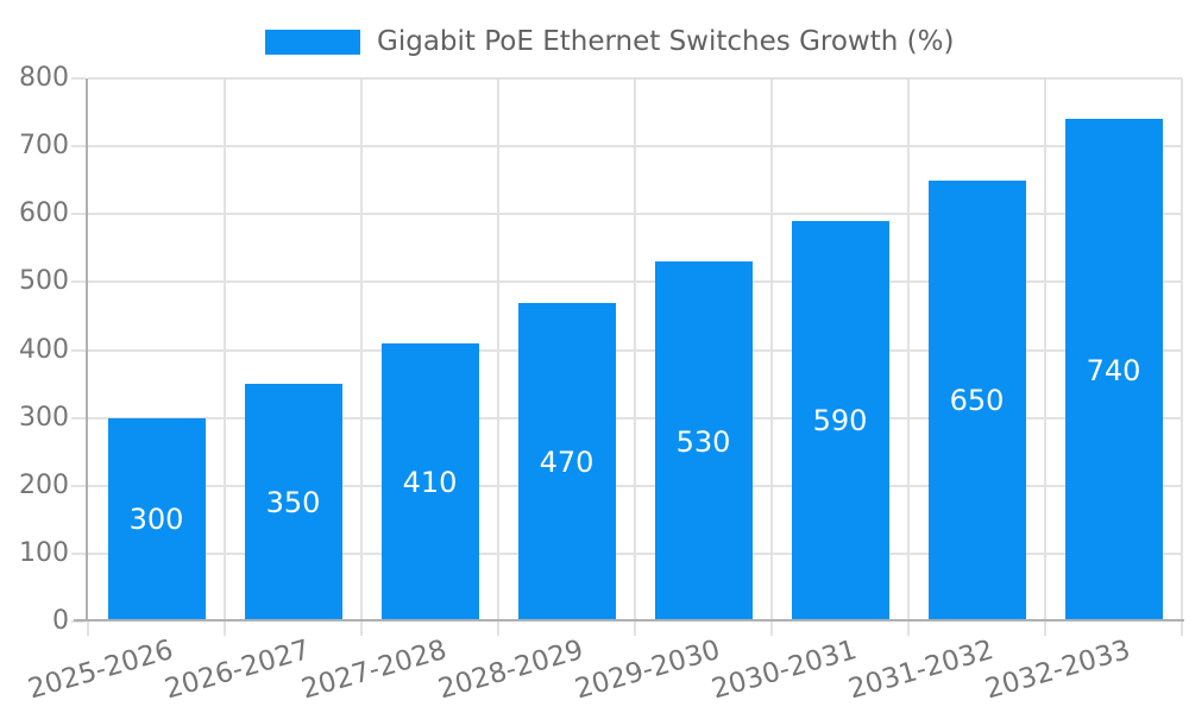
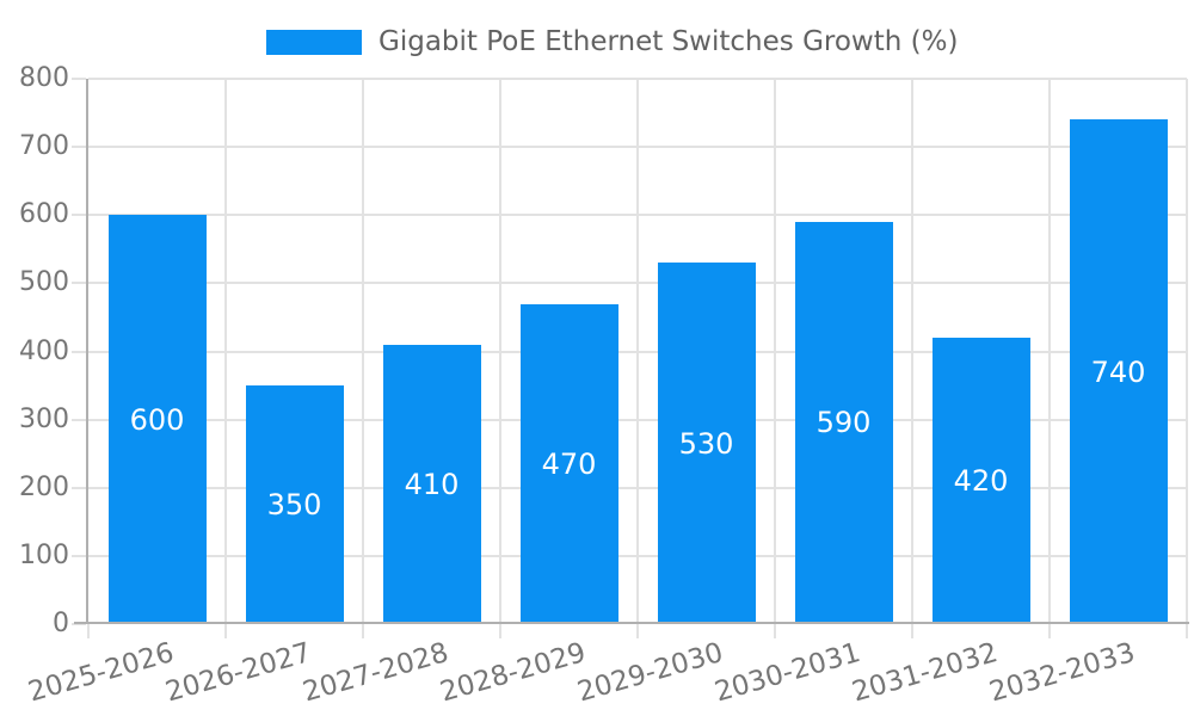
2025-2026: 300 -> 600
2031-2032: 650 -> 420
